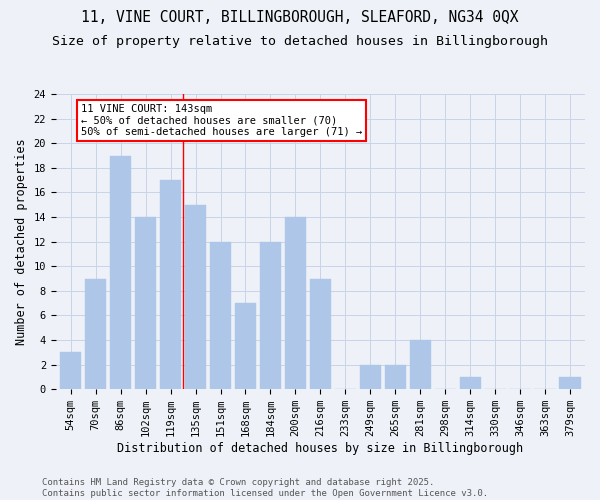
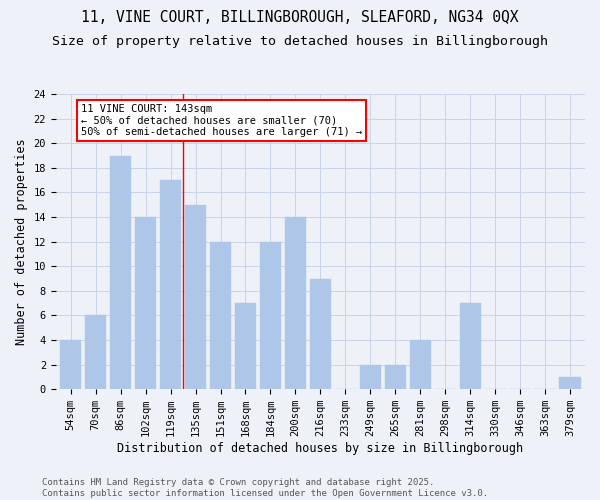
54sqm: 3 -> 4
70sqm: 9 -> 6
314sqm: 1 -> 7
